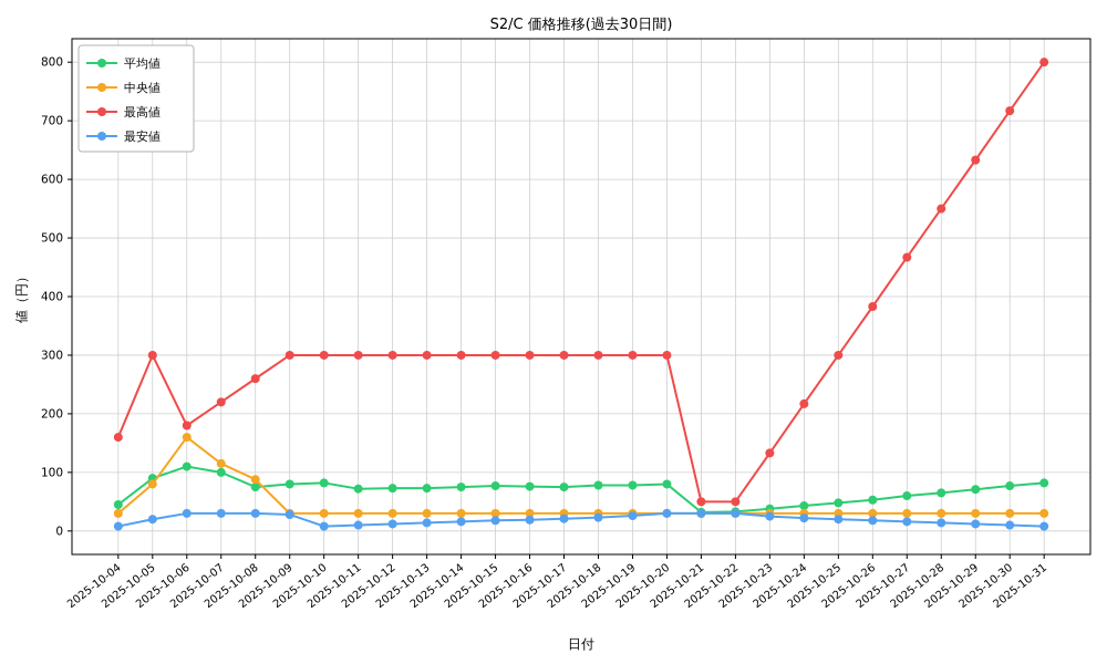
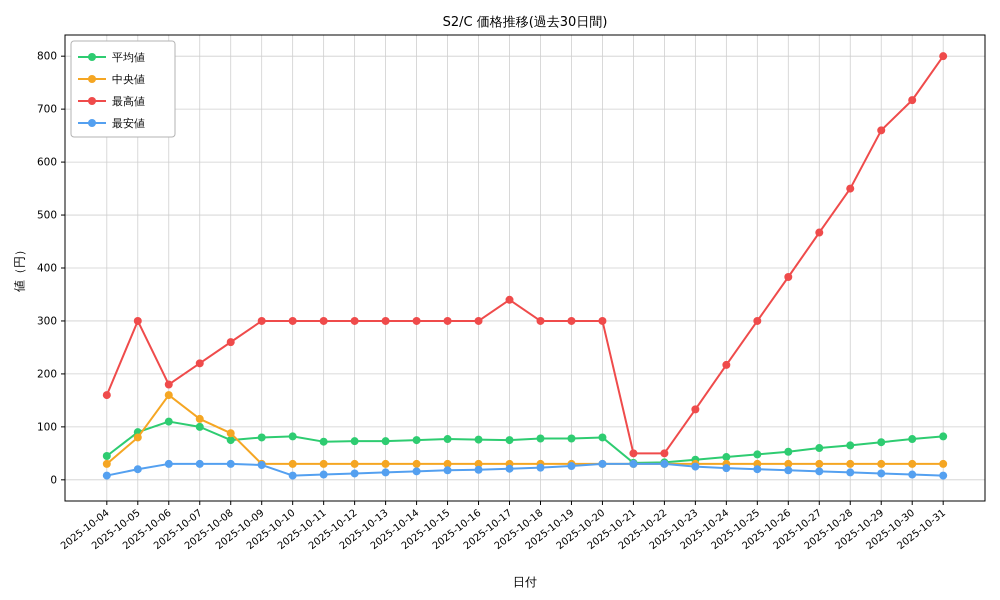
最高値/2025-10-17: 300 -> 340
最高値/2025-10-29: 630 -> 660
